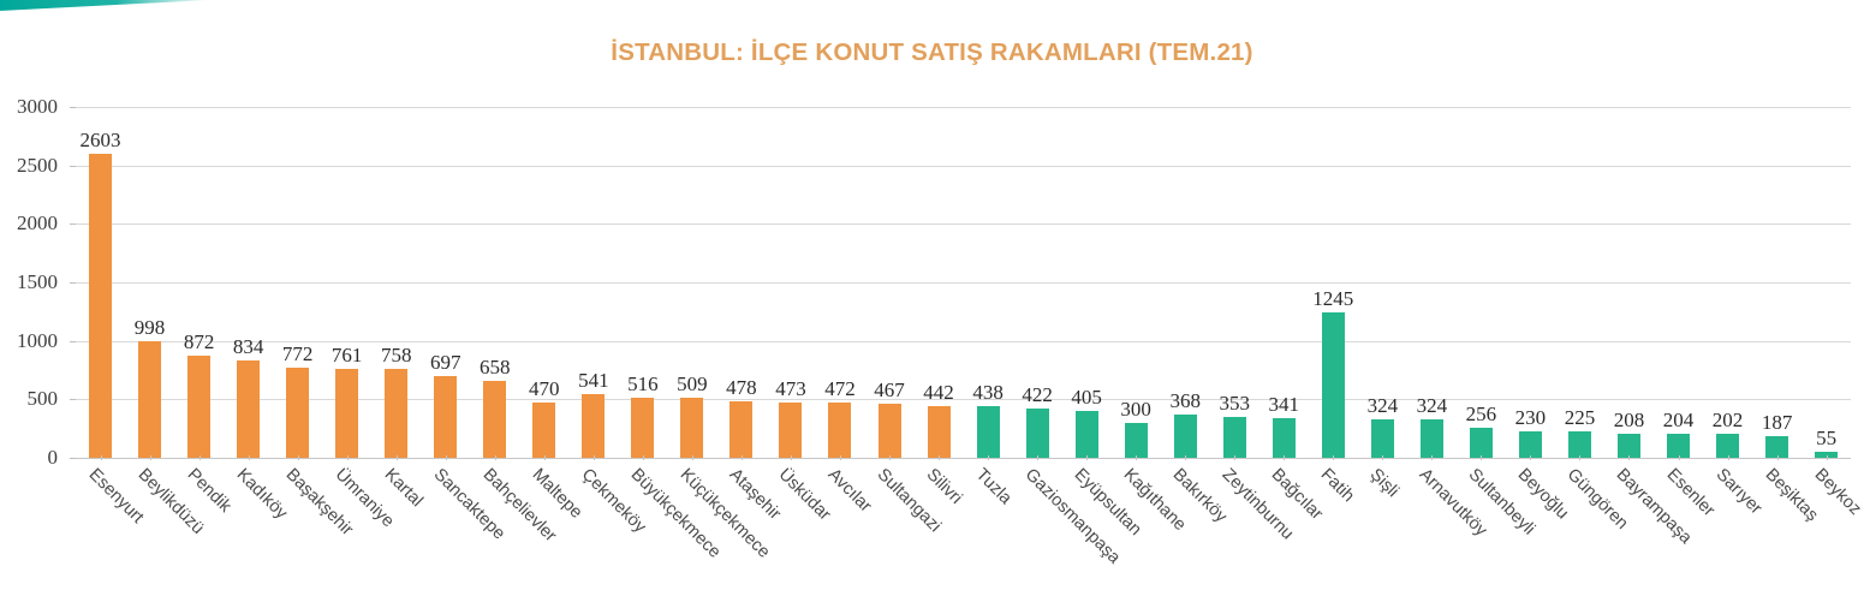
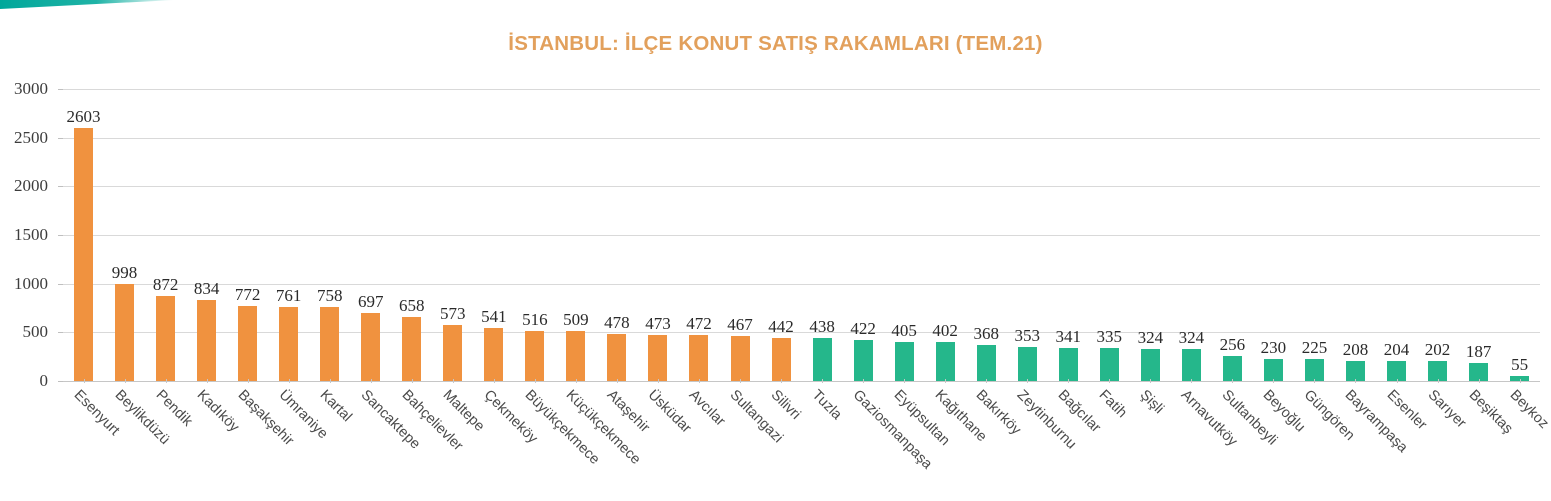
Maltepe: 470 -> 573
Kağıthane: 300 -> 402
Fatih: 1245 -> 335
